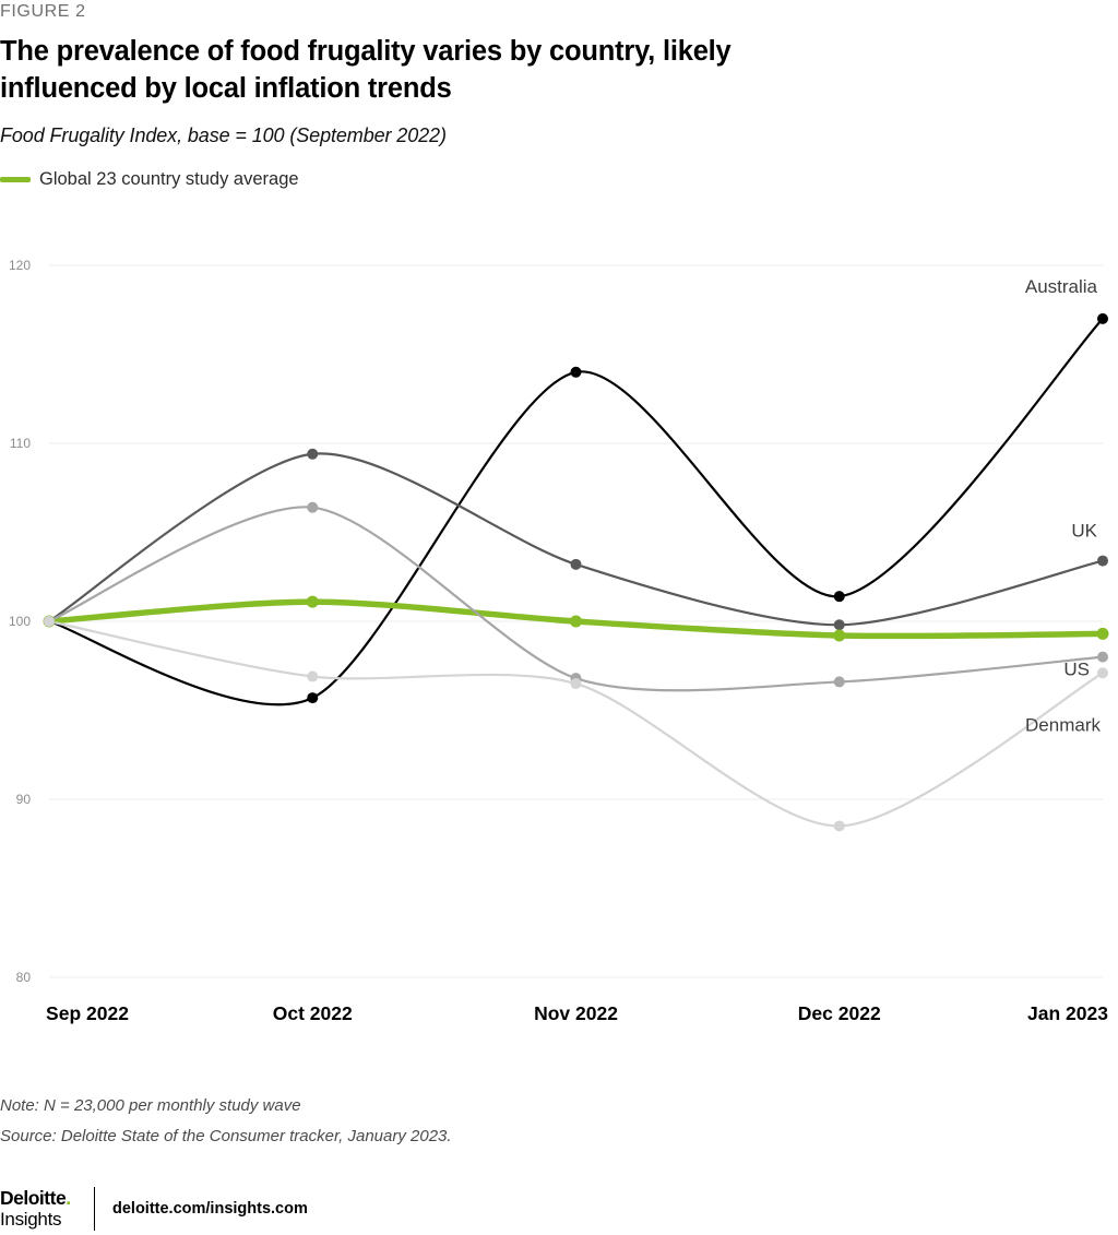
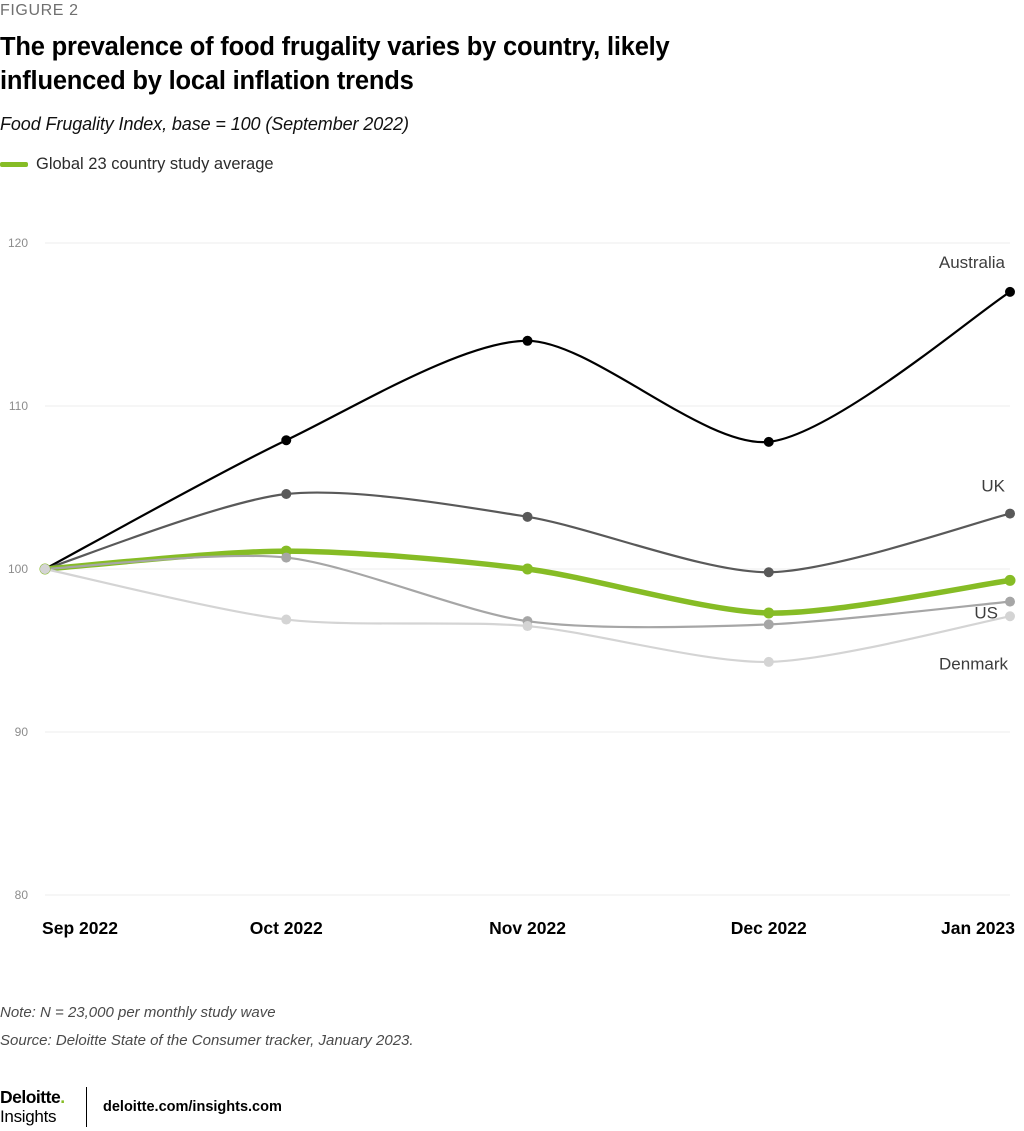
Australia/Oct 2022: 95.7 -> 107.9
UK/Oct 2022: 109.4 -> 104.6
US/Oct 2022: 106.4 -> 100.7
Australia/Dec 2022: 101.4 -> 107.8
Global 23 country study average/Dec 2022: 99.2 -> 97.3
Denmark/Dec 2022: 88.5 -> 94.3
